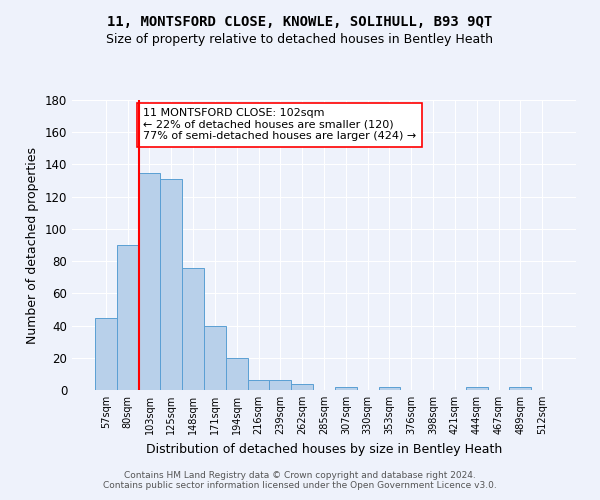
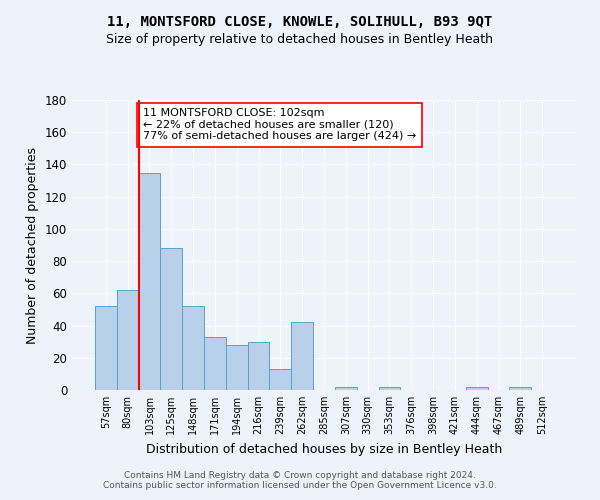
57sqm: 45 -> 52
80sqm: 90 -> 62
125sqm: 131 -> 88
148sqm: 76 -> 52
171sqm: 40 -> 33
194sqm: 20 -> 28
216sqm: 6 -> 30
239sqm: 6 -> 13
262sqm: 4 -> 42
